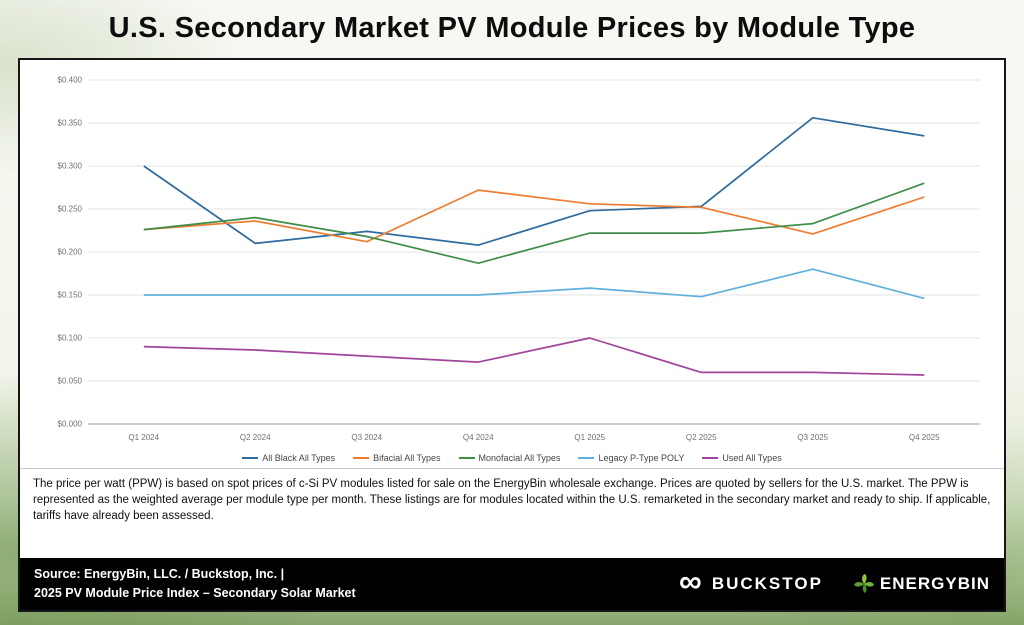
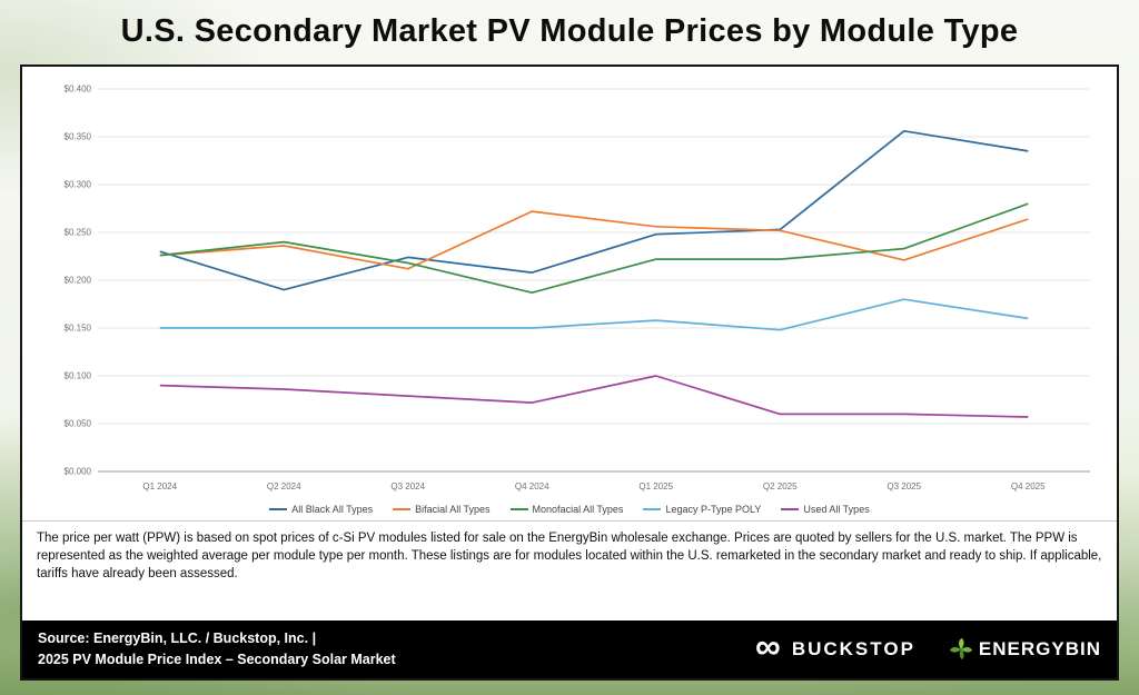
All Black All Types/Q1 2024: $0.30 -> $0.23
All Black All Types/Q2 2024: $0.21 -> $0.19
Legacy P-Type POLY/Q4 2025: $0.15 -> $0.16
